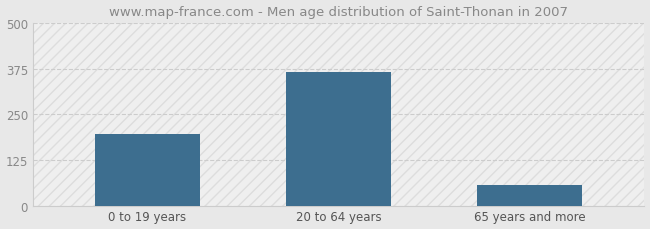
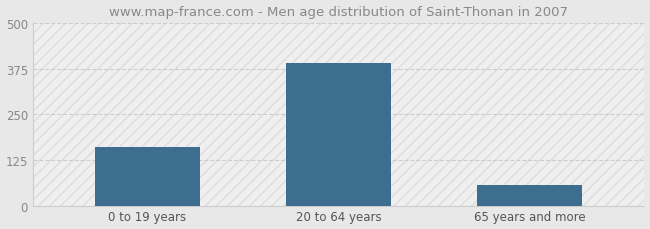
0 to 19 years: 195 -> 160
20 to 64 years: 365 -> 390
